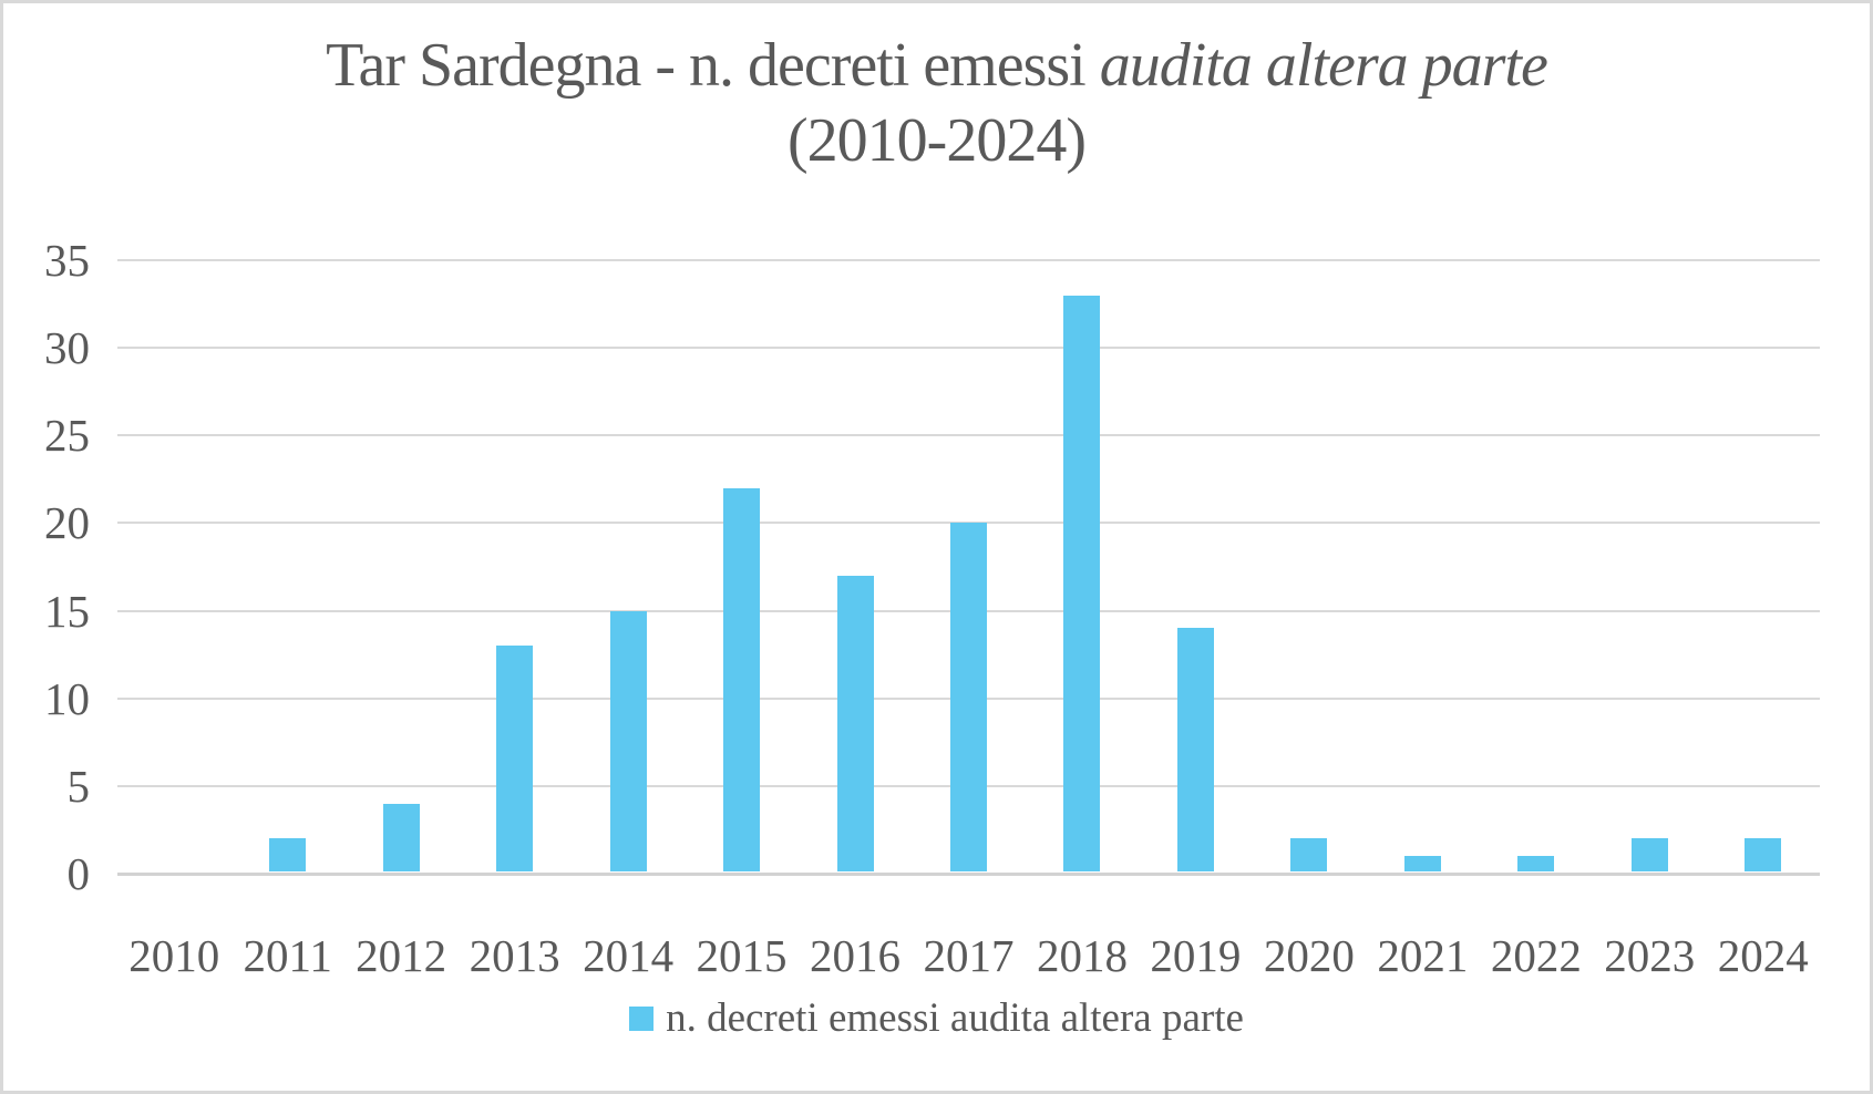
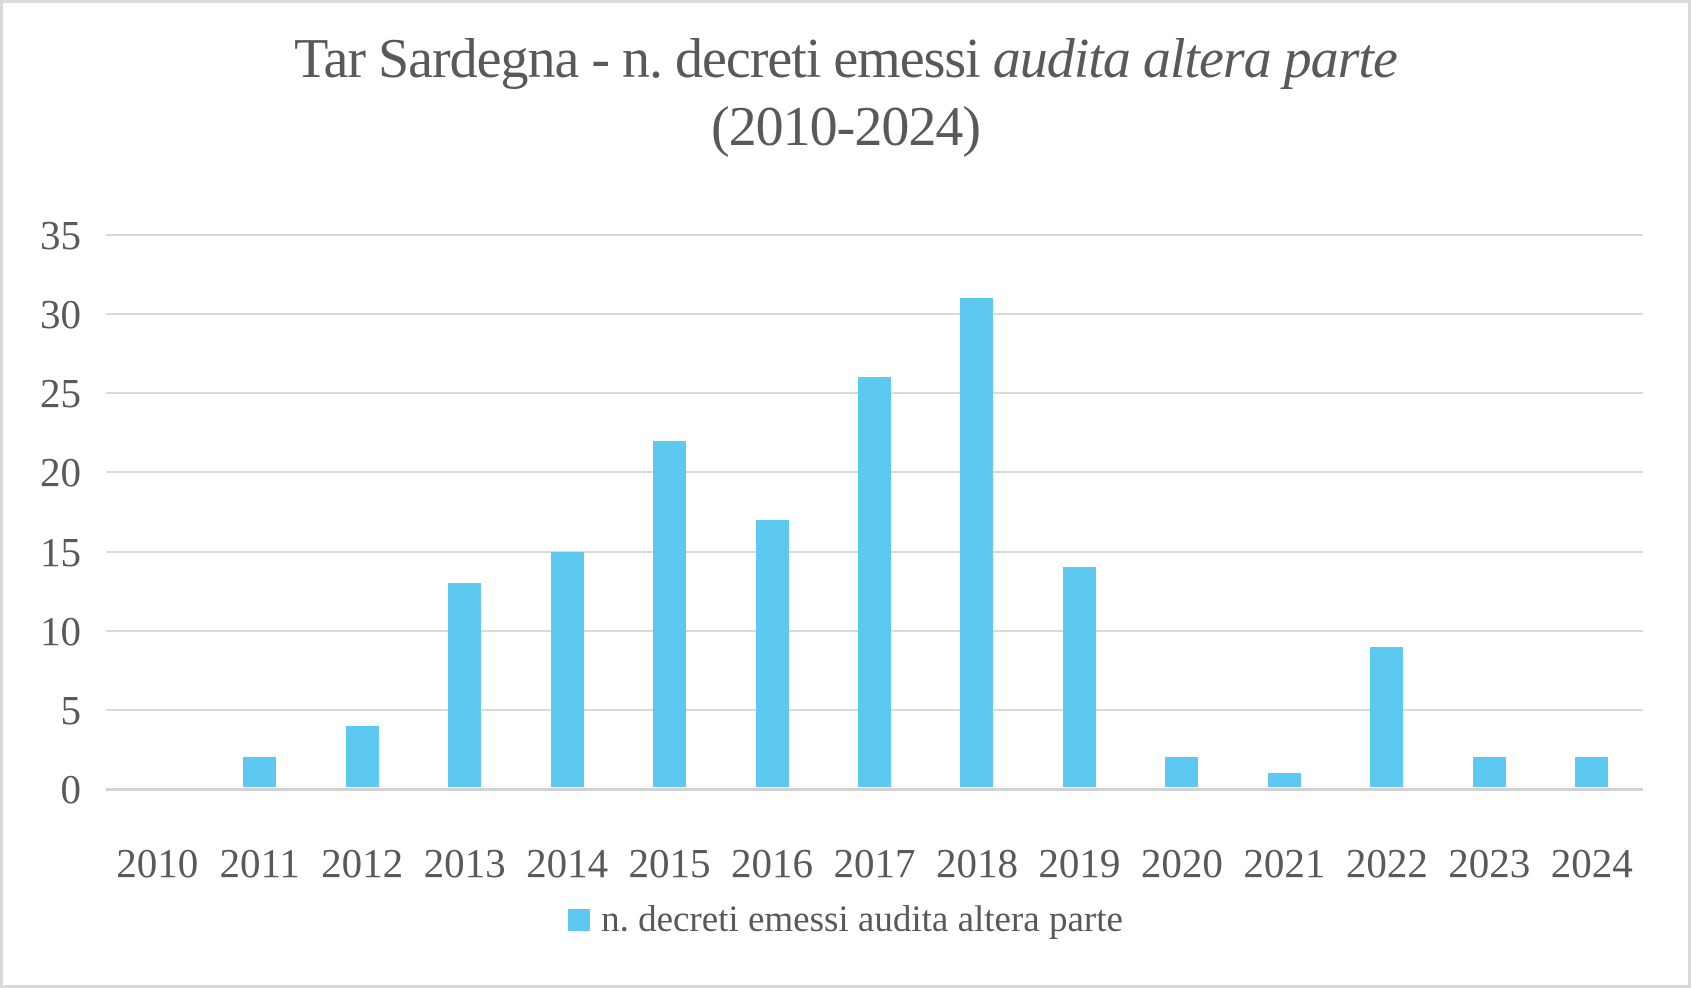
2017: 20 -> 26
2018: 33 -> 31
2022: 1 -> 9
